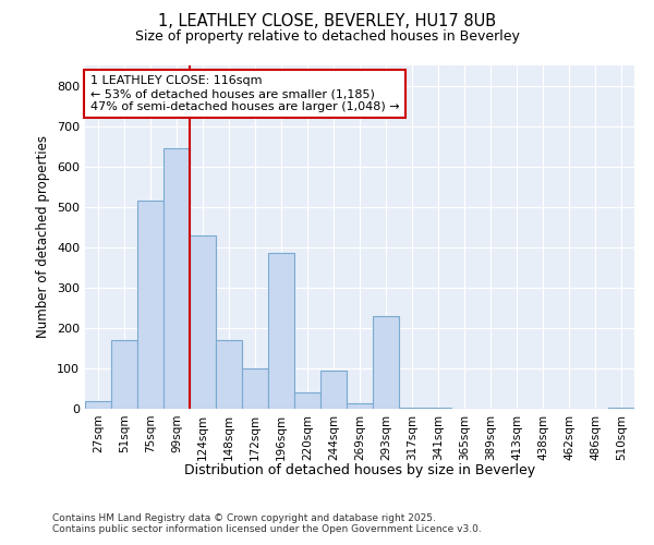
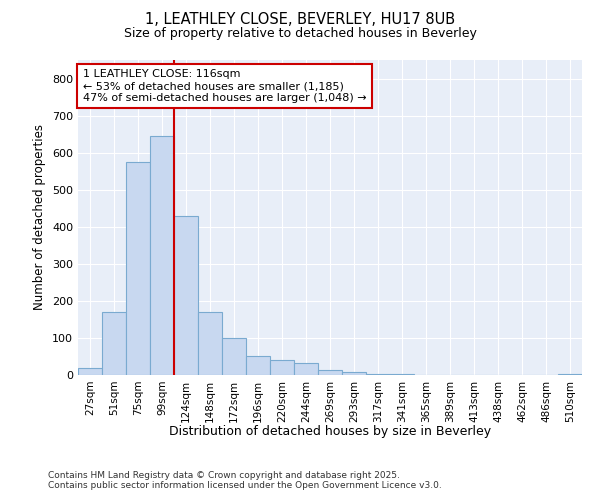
75sqm: 515 -> 575
196sqm: 385 -> 50
244sqm: 95 -> 33
293sqm: 230 -> 8
